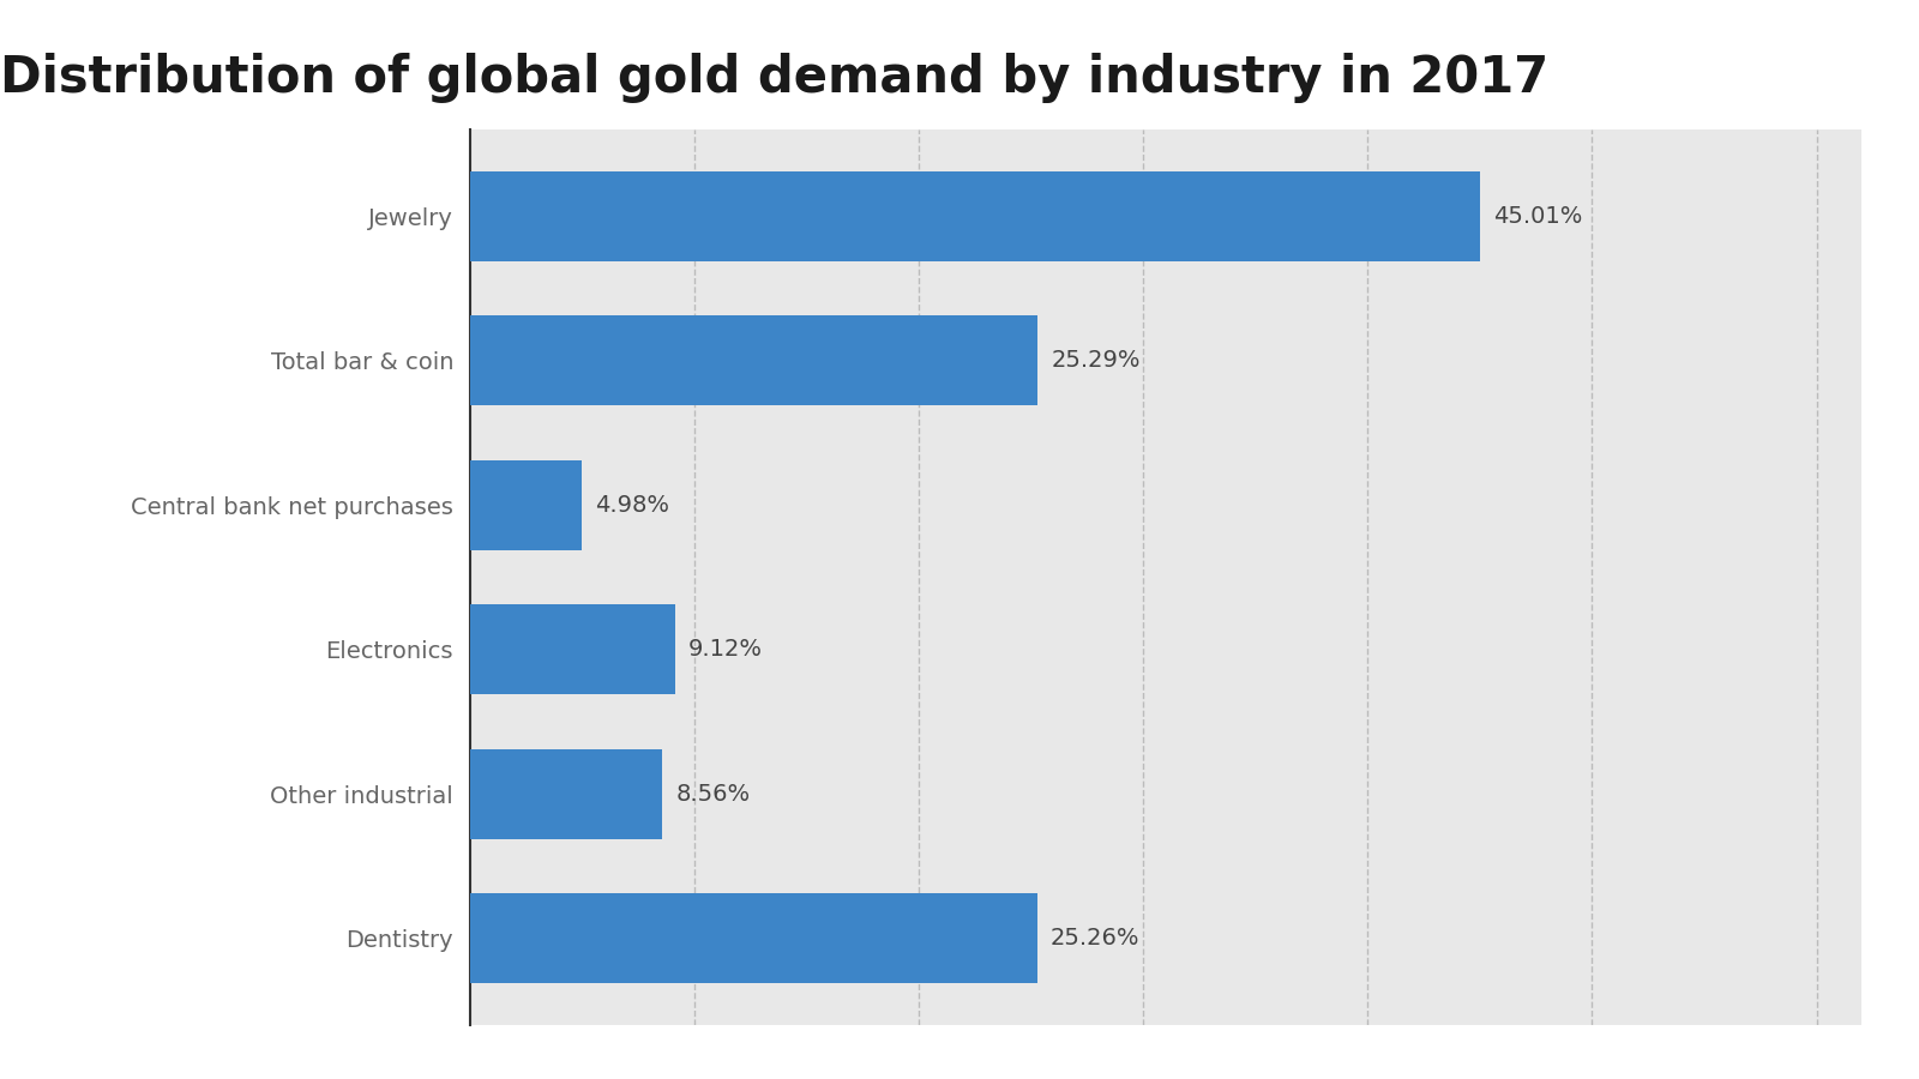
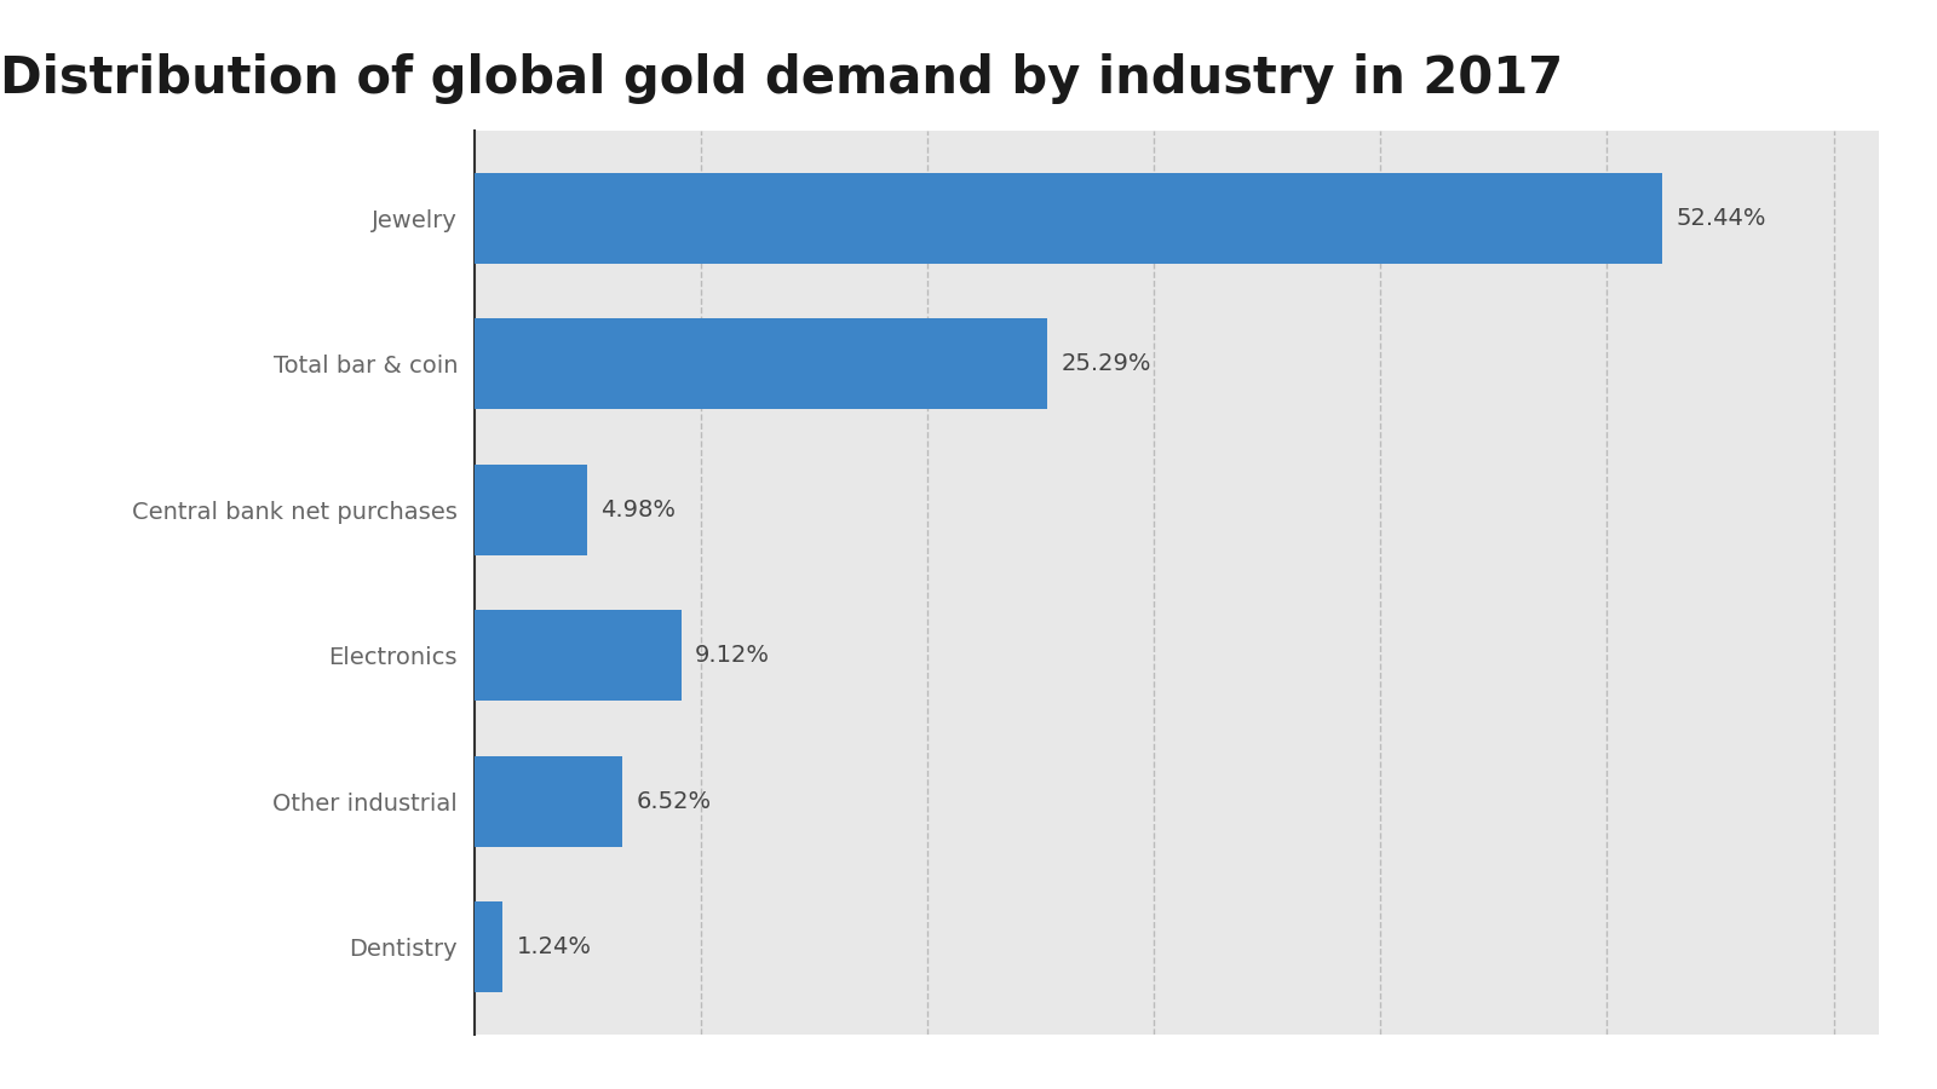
Jewelry: 45.01% -> 52.44%
Other industrial: 8.56% -> 6.52%
Dentistry: 25.26% -> 1.24%
